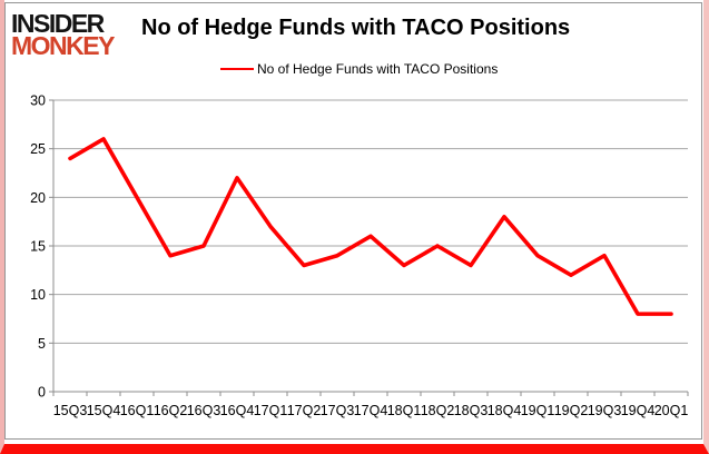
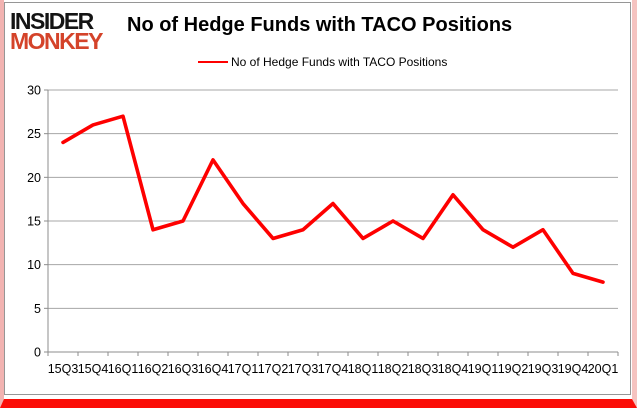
16Q1: 20 -> 27
17Q4: 16 -> 17
19Q4: 8 -> 9
